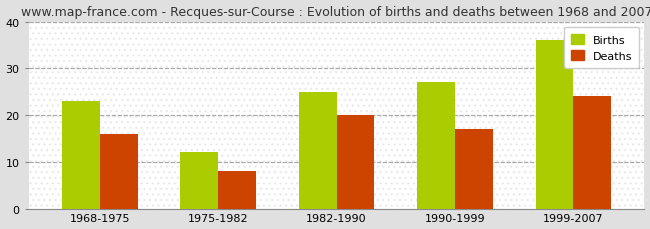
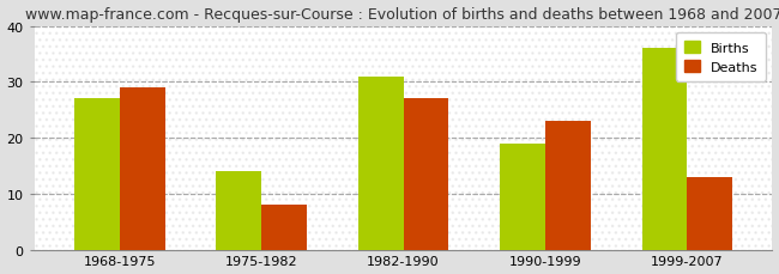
Births/1968-1975: 23 -> 27
Deaths/1968-1975: 16 -> 29
Births/1975-1982: 12 -> 14
Births/1982-1990: 25 -> 31
Deaths/1982-1990: 20 -> 27
Births/1990-1999: 27 -> 19
Deaths/1990-1999: 17 -> 23
Deaths/1999-2007: 24 -> 13
